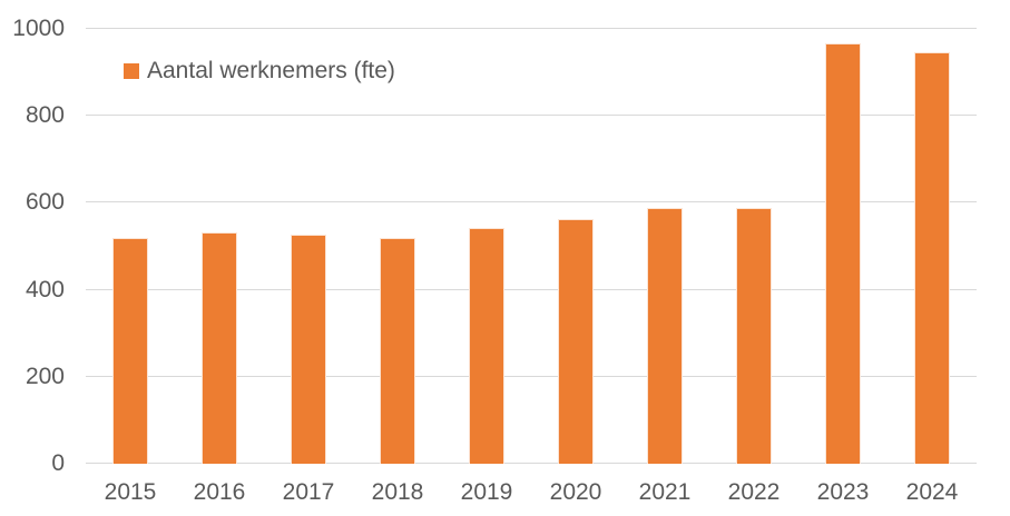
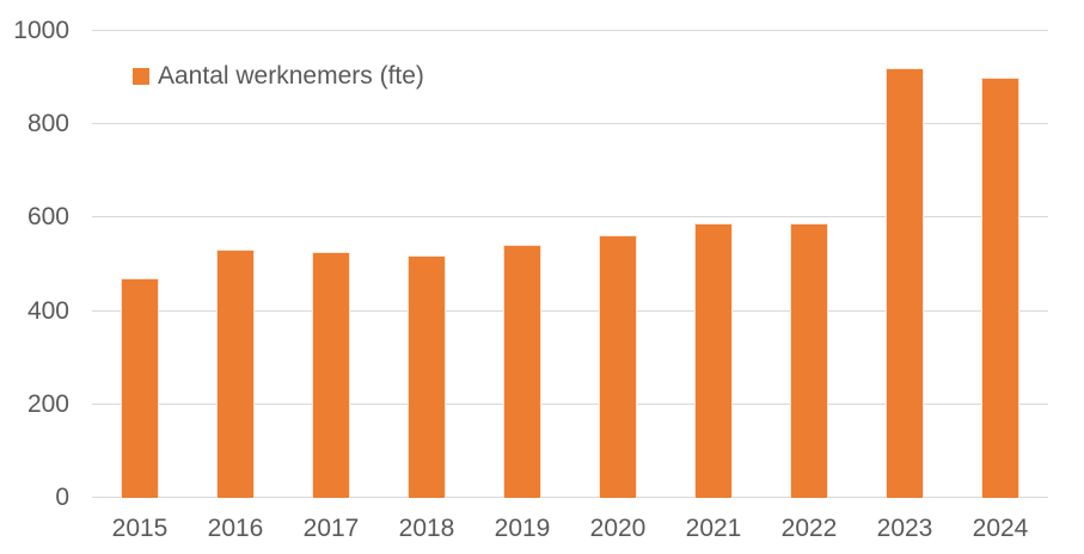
2015: 520 -> 470
2023: 970 -> 920
2024: 950 -> 900
